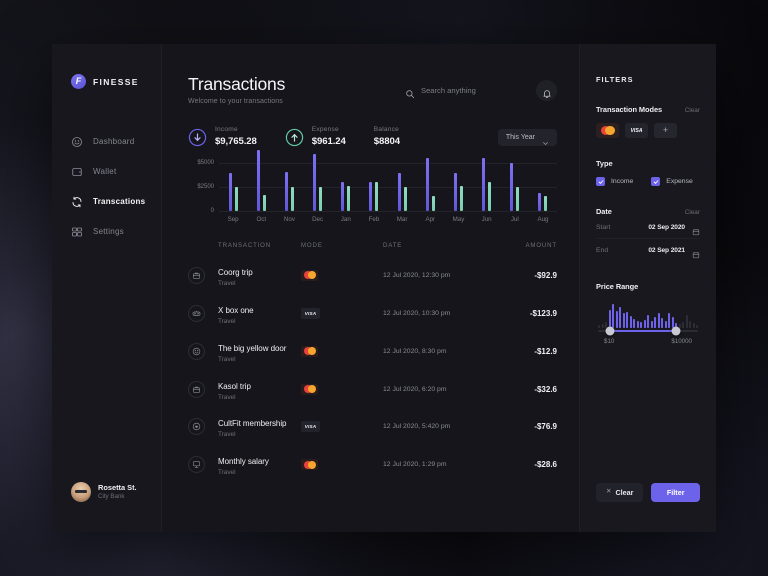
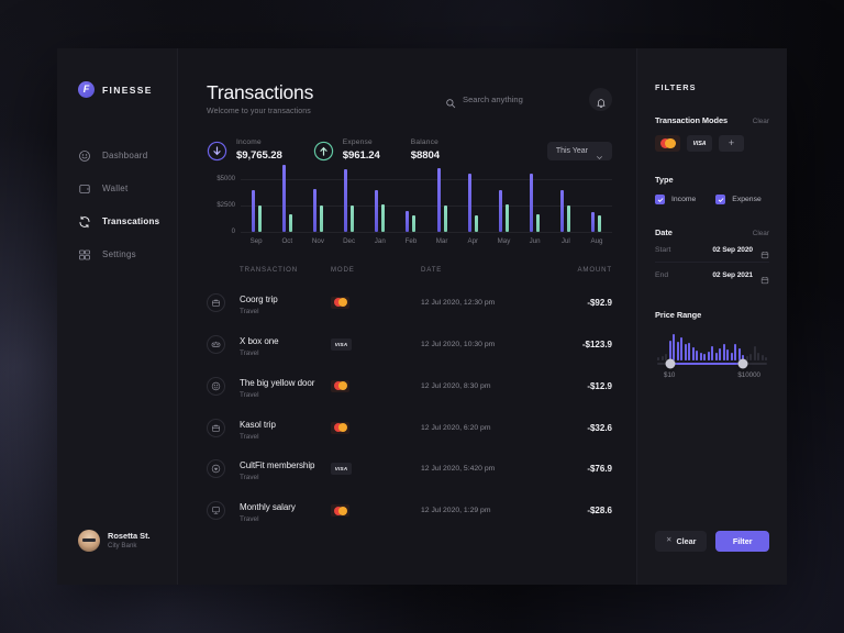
Income/Jan: $3000 -> $4000
Income/Feb: $3000 -> $2000
Expense/Feb: $3000 -> $2000
Income/Mar: $4000 -> $6000
Expense/Jun: $3000 -> $2000
Income/Jul: $5000 -> $4000
